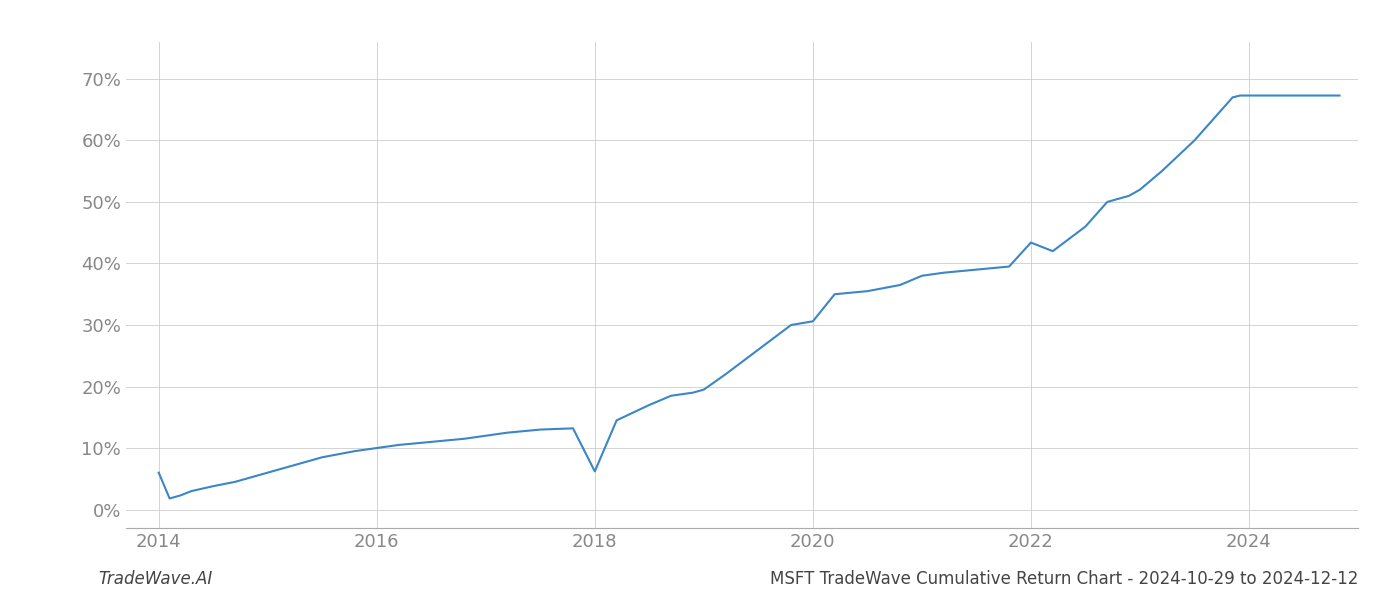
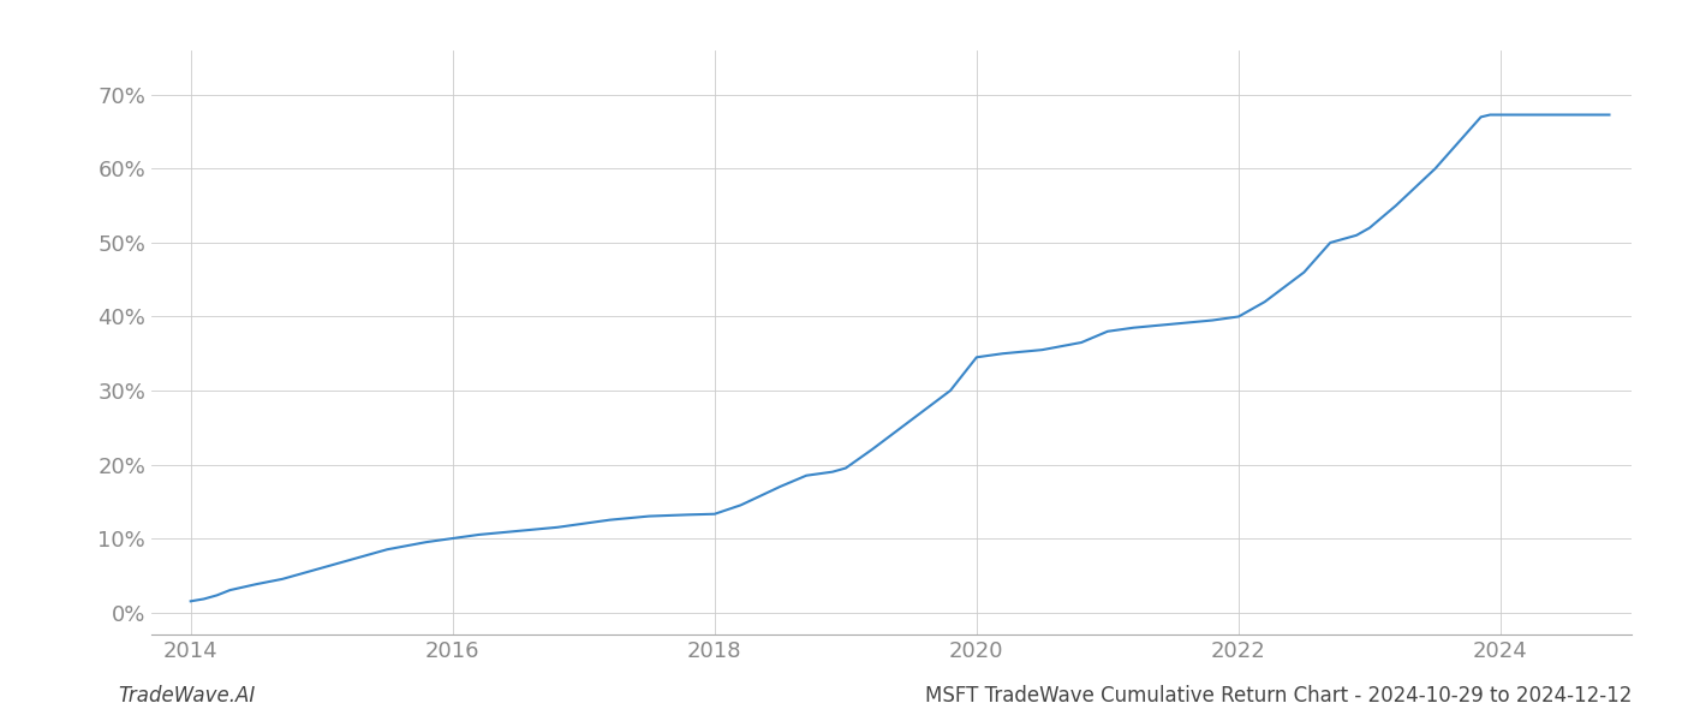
2014: 6.0% -> 1.5%
2018: 6.2% -> 13.3%
2020: 30.6% -> 34.5%
2022: 43.4% -> 40.0%
